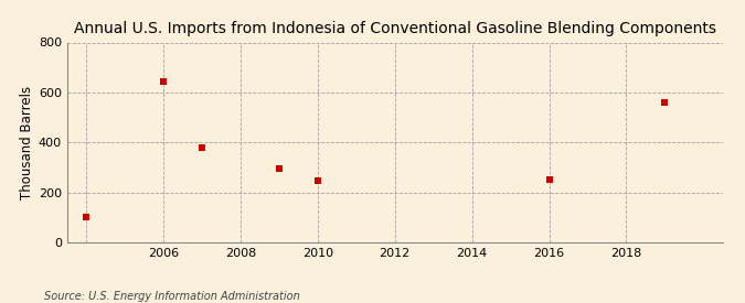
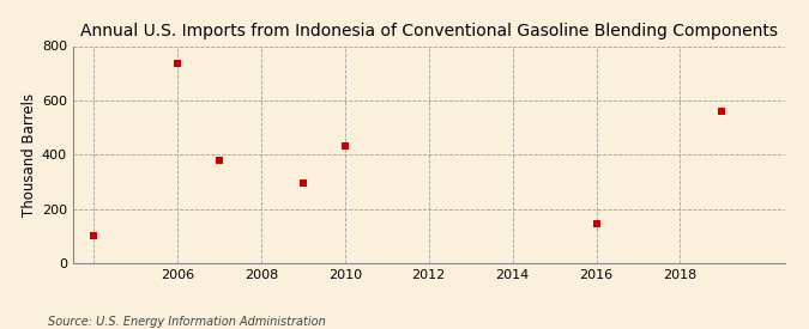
2006: 645 -> 735
2010: 245 -> 430
2016: 250 -> 145
